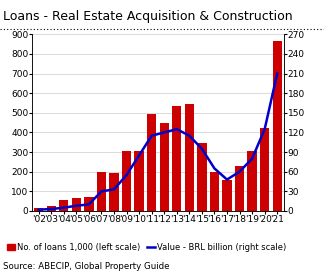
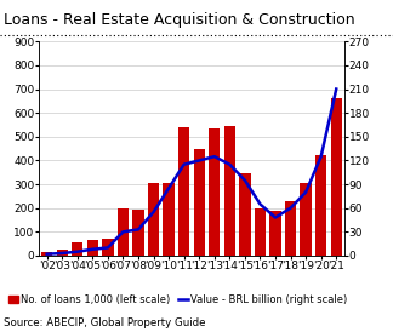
No. of loans 1,000 (left scale)/'11: 500 -> 540
No. of loans 1,000 (left scale)/'17: 160 -> 190
No. of loans 1,000 (left scale)/'21: 860 -> 660
